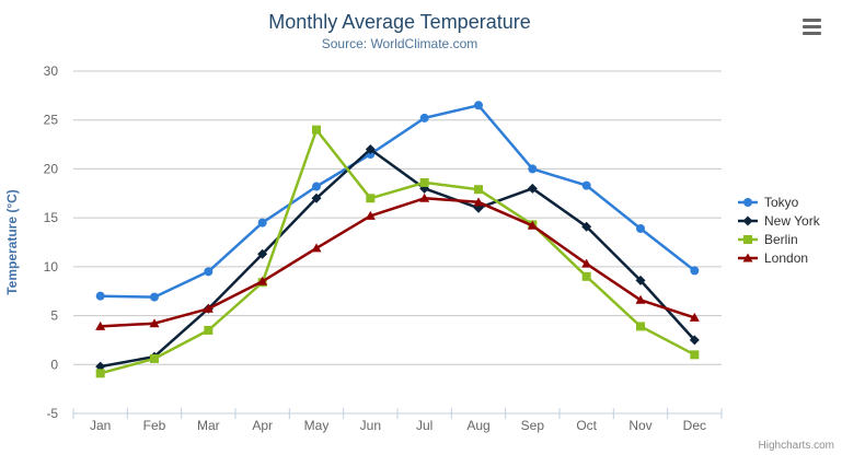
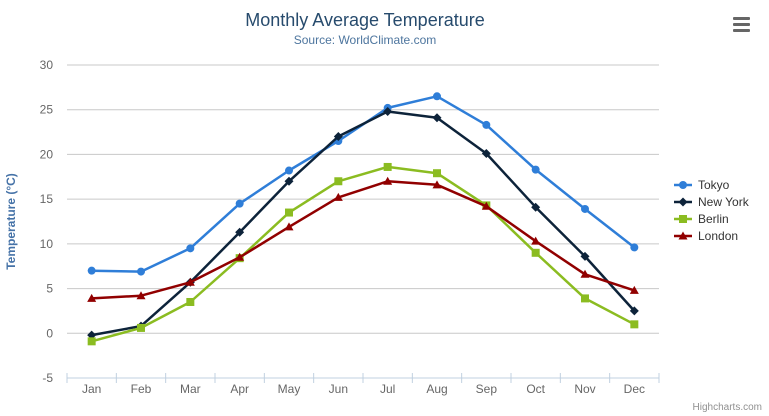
Berlin/May: 24 -> 14
New York/Jul: 18 -> 25
New York/Aug: 16 -> 24
Tokyo/Sep: 20 -> 23
New York/Sep: 18 -> 20
